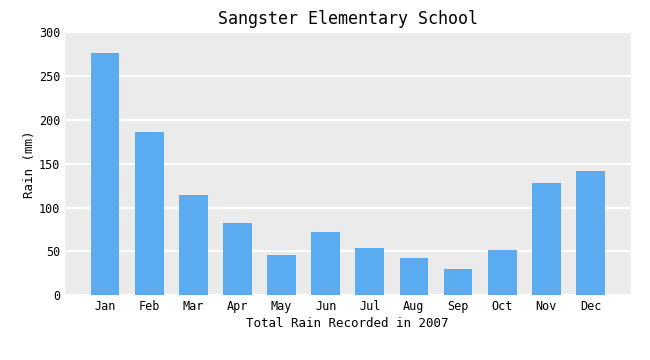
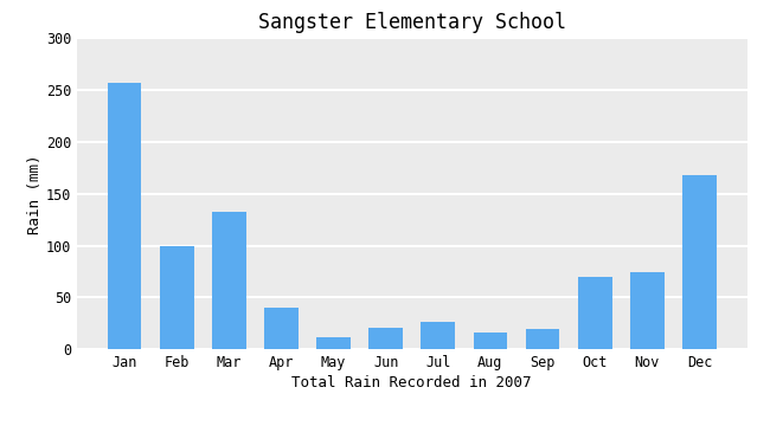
Jan: 276 -> 257
Feb: 186 -> 99
Mar: 114 -> 133
Apr: 82 -> 40
May: 46 -> 12
Jun: 72 -> 21
Jul: 54 -> 27
Aug: 42 -> 16
Sep: 30 -> 20
Oct: 52 -> 70
Nov: 128 -> 75
Dec: 142 -> 168
